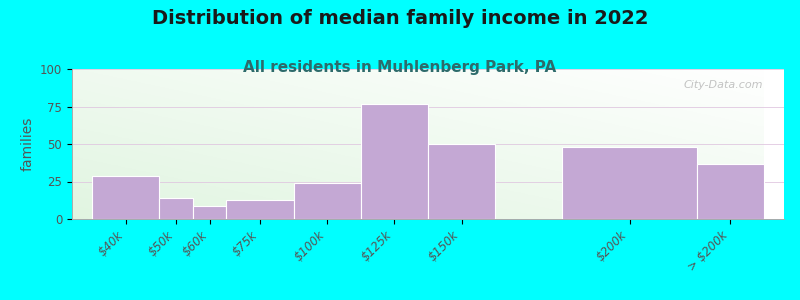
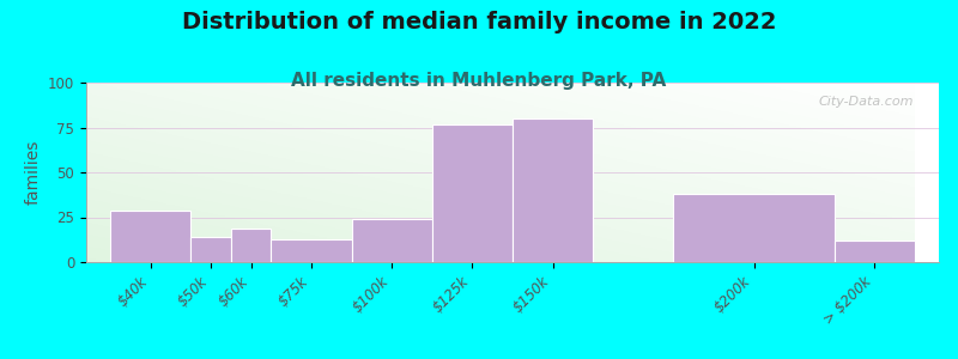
$60k: 9 -> 19
$150k: 50 -> 80
$200k: 48 -> 38
> $200k: 37 -> 12
